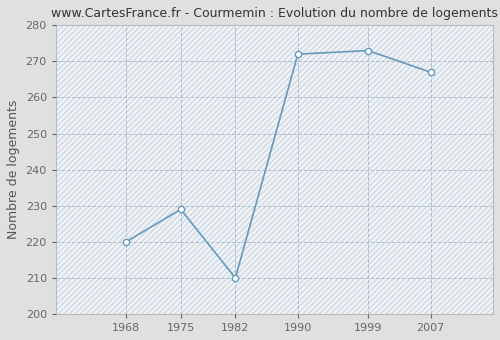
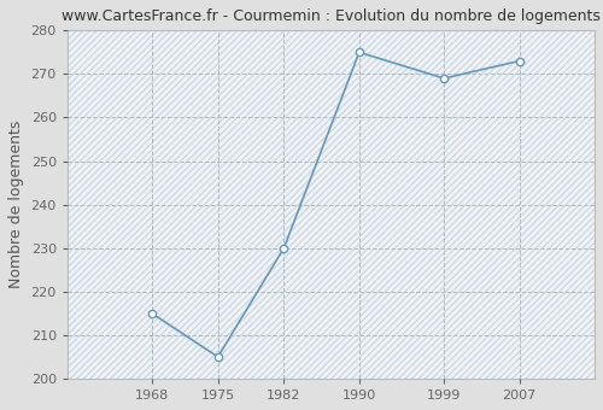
1968: 220 -> 215
1975: 229 -> 205
1982: 210 -> 230
1990: 272 -> 275
1999: 273 -> 269
2007: 267 -> 273
